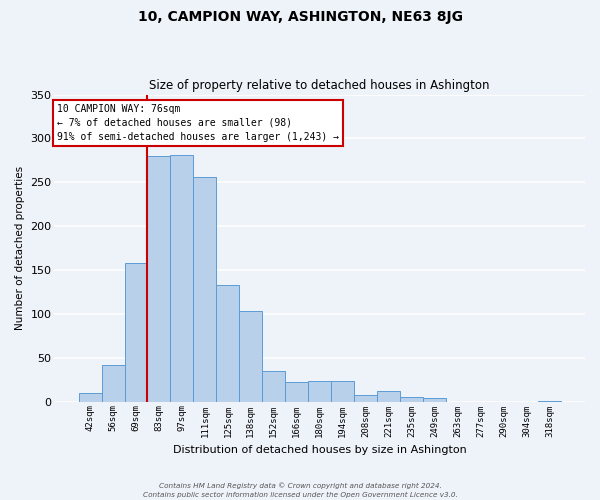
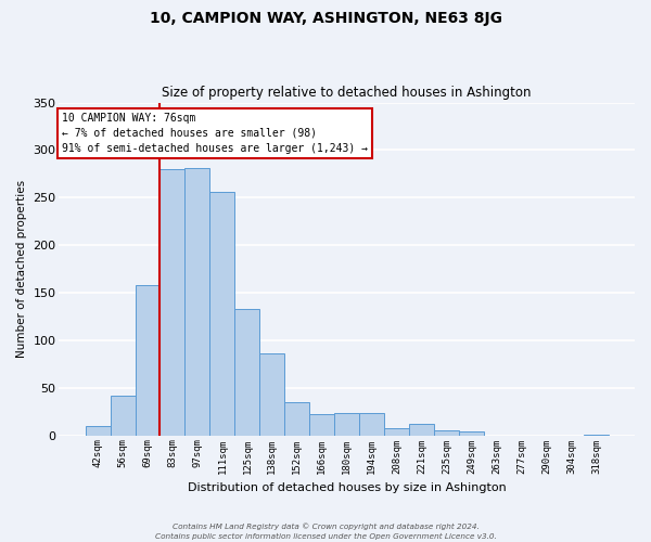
138sqm: 103 -> 86
